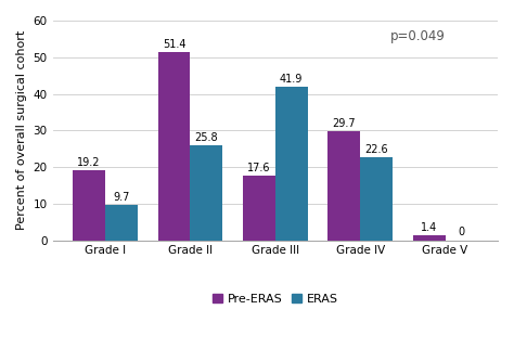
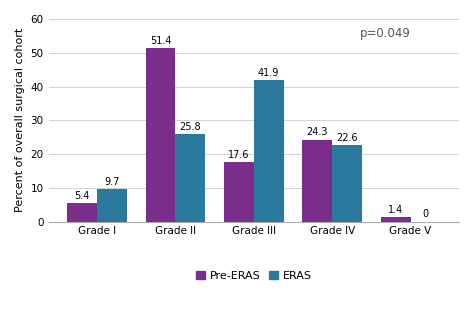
Pre-ERAS/Grade I: 19.2 -> 5.4
Pre-ERAS/Grade IV: 29.7 -> 24.3
